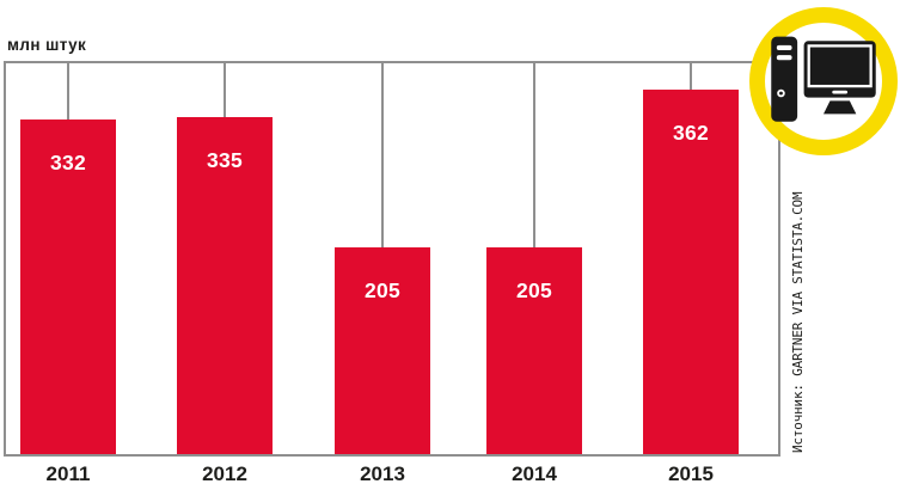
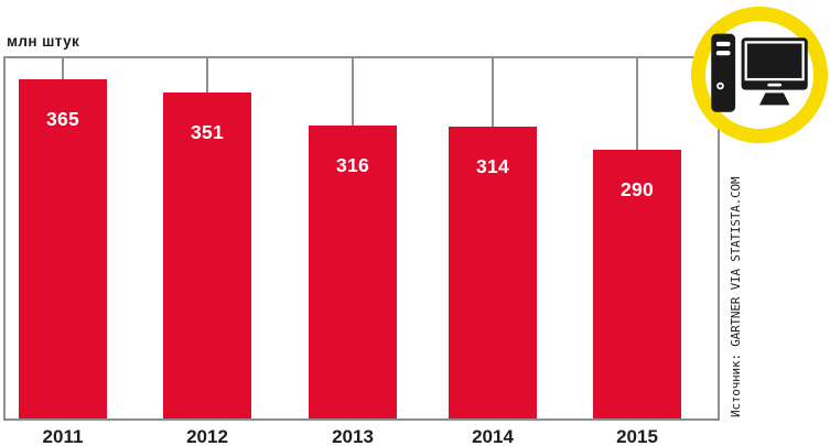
2011: 332 -> 365
2012: 335 -> 351
2013: 205 -> 316
2014: 205 -> 314
2015: 362 -> 290
